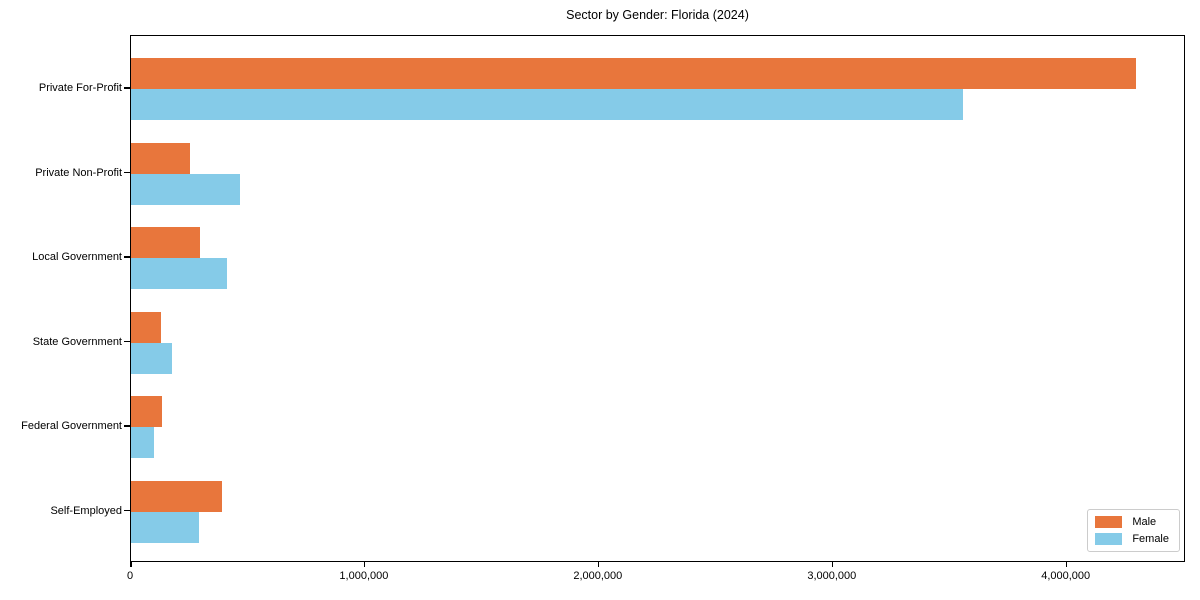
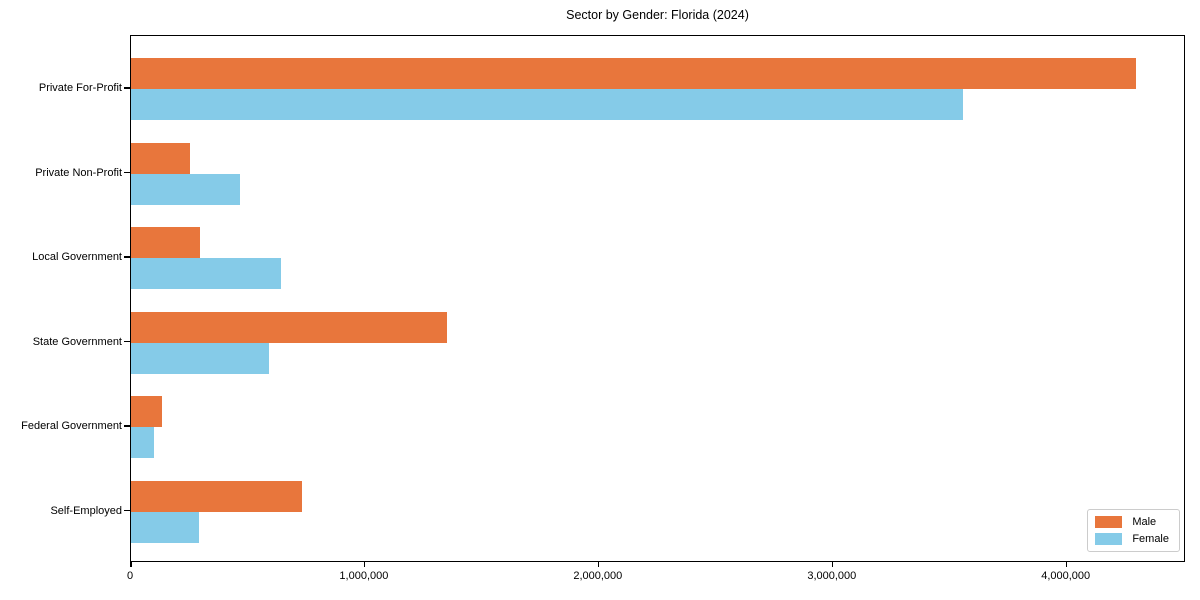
Female/Local Government: 410000 -> 640000
Male/State Government: 130000 -> 1350000
Female/State Government: 180000 -> 590000
Male/Self-Employed: 390000 -> 730000
